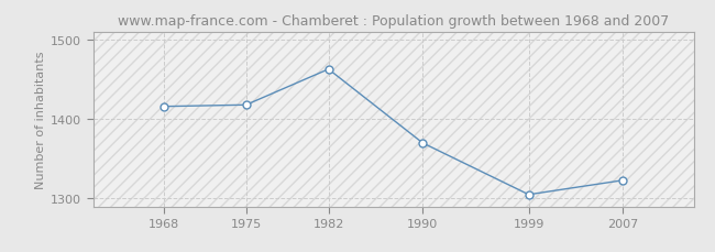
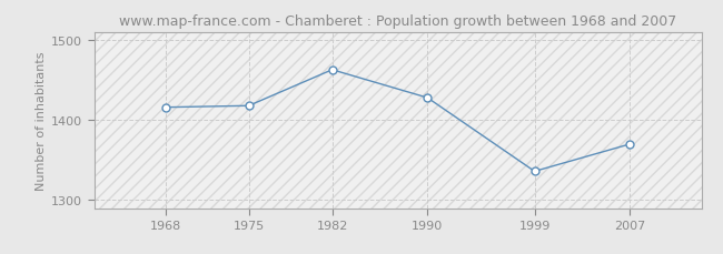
1990: 1370 -> 1428
1999: 1305 -> 1336
2007: 1323 -> 1370
